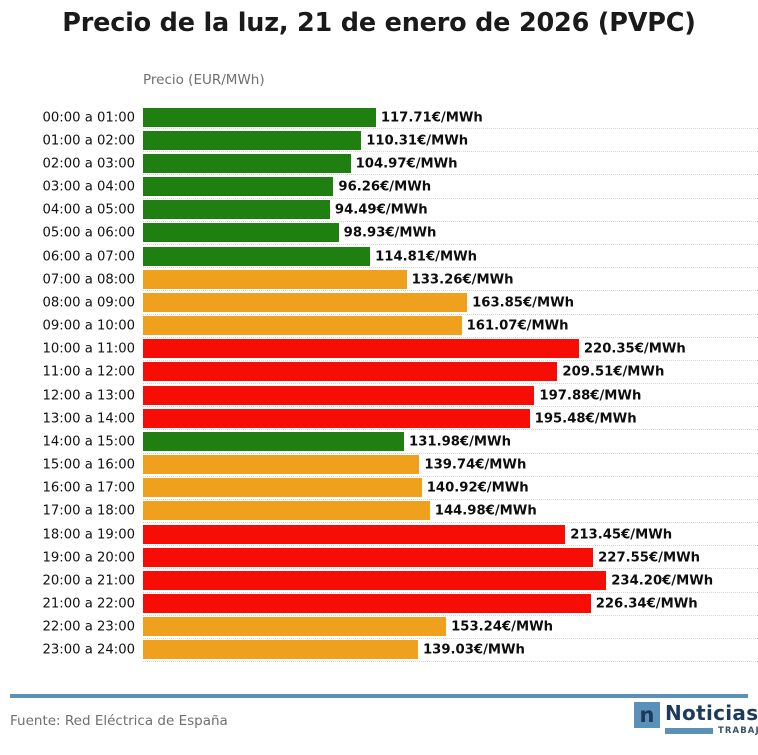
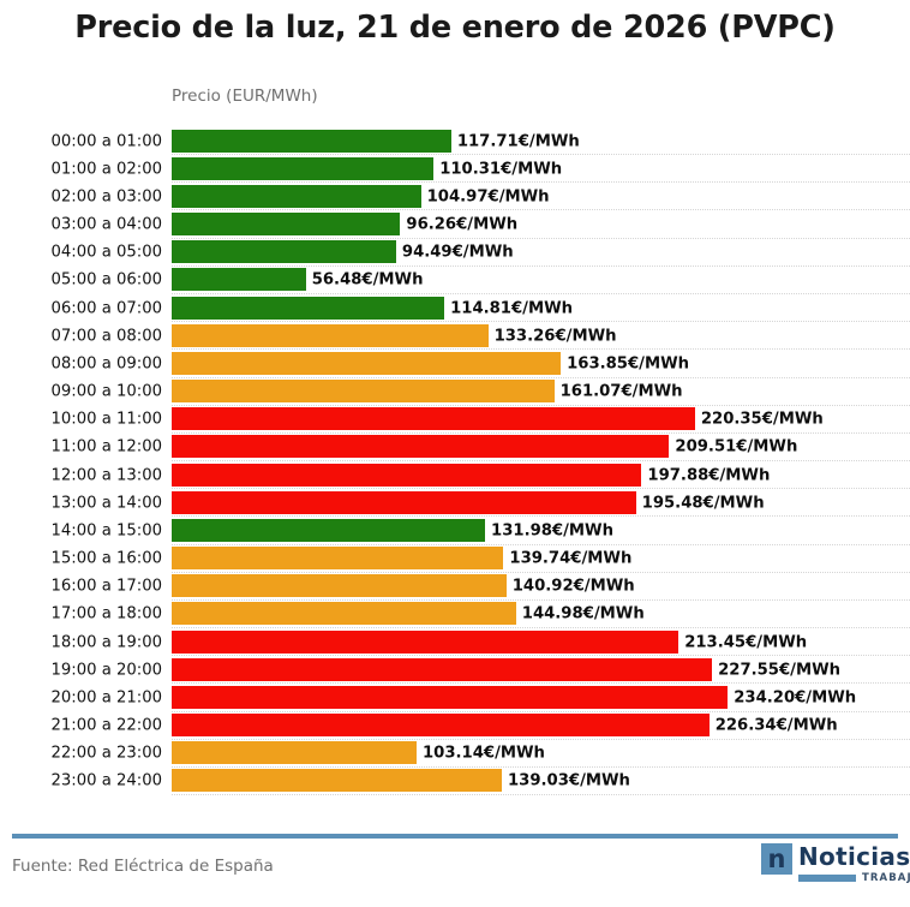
05:00 a 06:00: 98.93 -> 56.48
22:00 a 23:00: 153.24 -> 103.14
